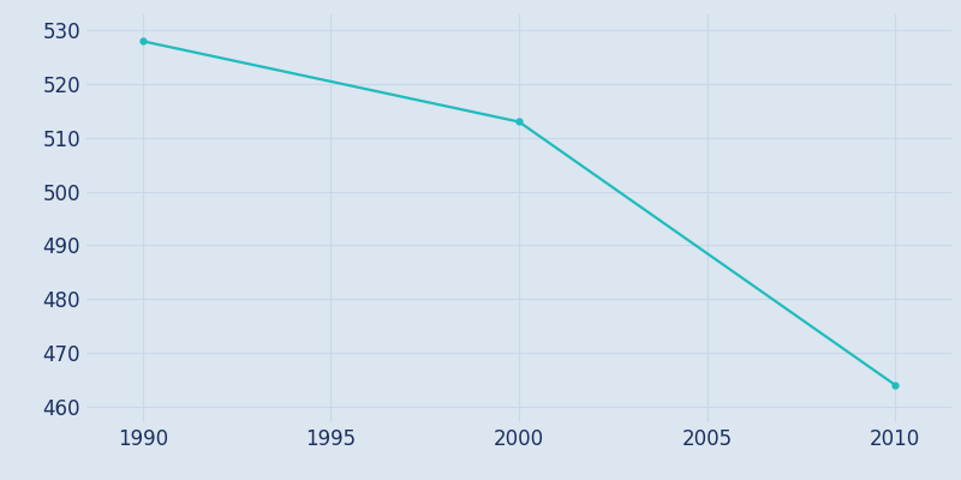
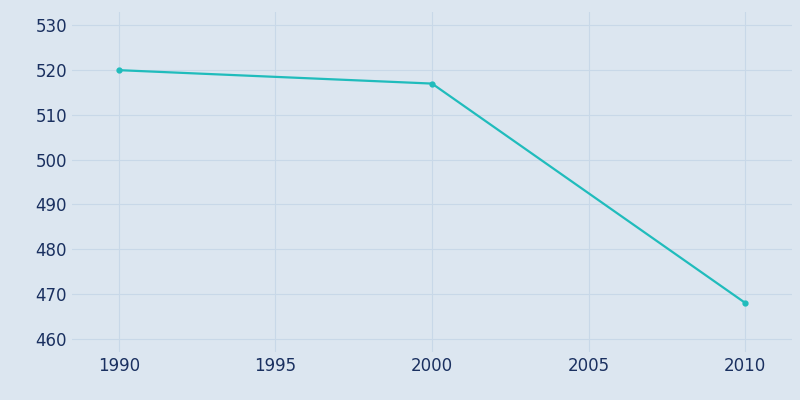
1990: 528 -> 520
2000: 513 -> 517
2010: 464 -> 468
